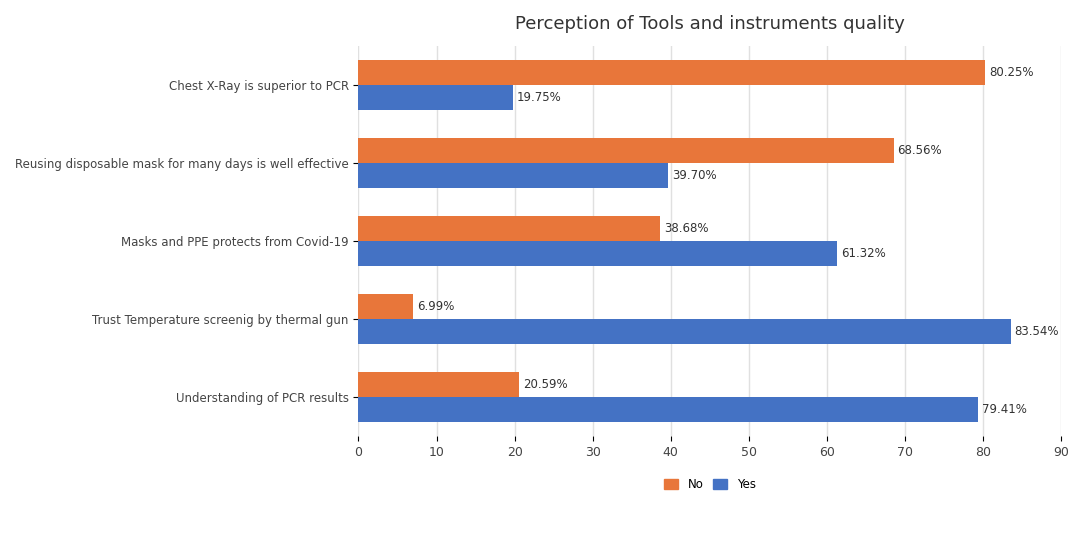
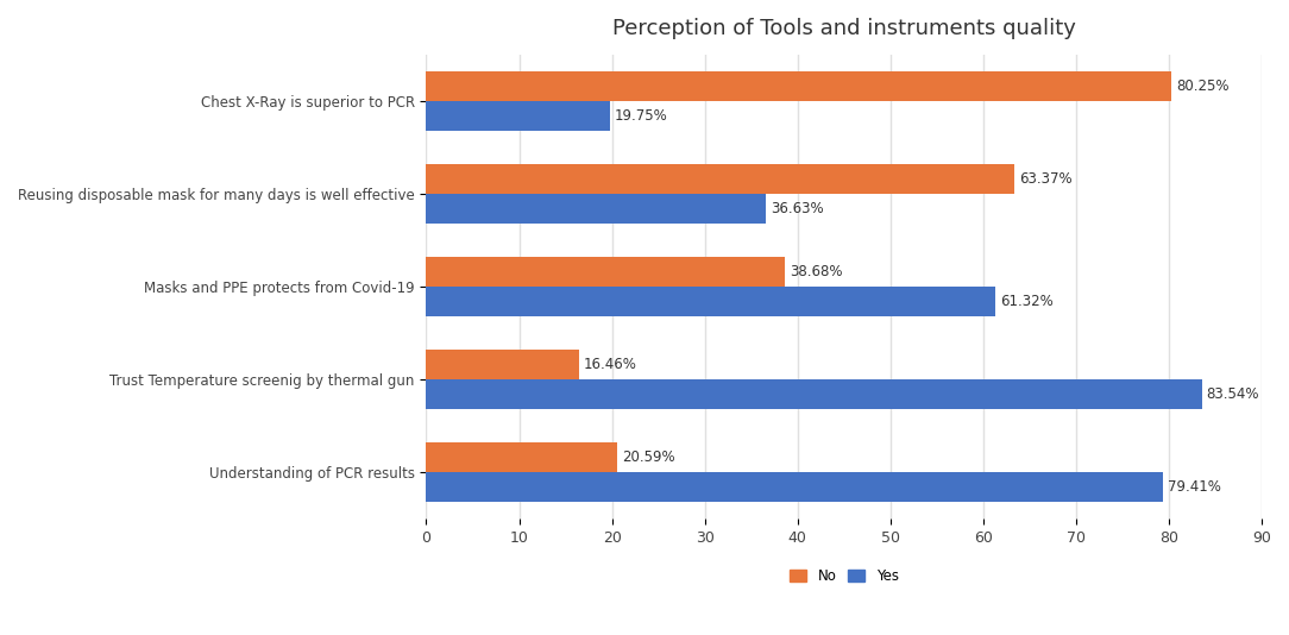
No/Reusing disposable mask for many days is well effective: 68.56% -> 63.37%
Yes/Reusing disposable mask for many days is well effective: 39.70% -> 36.63%
No/Trust Temperature screenig by thermal gun: 6.99% -> 16.46%
